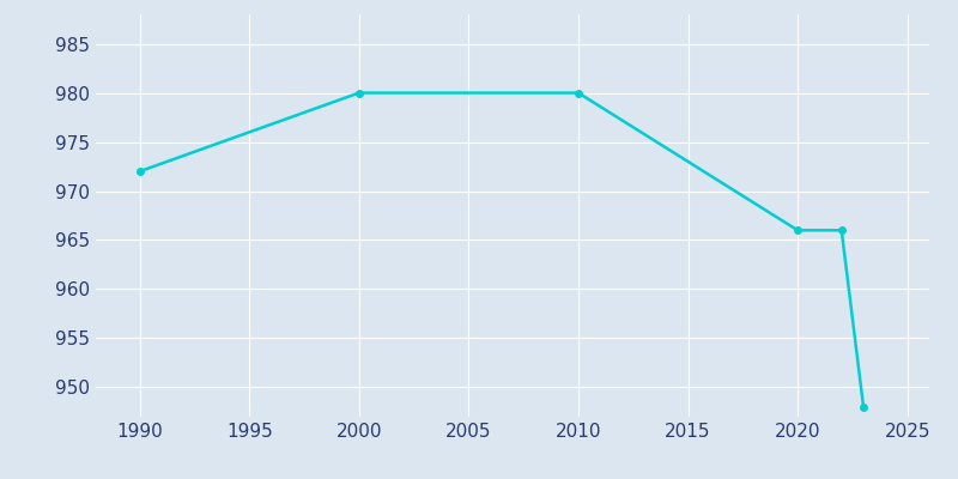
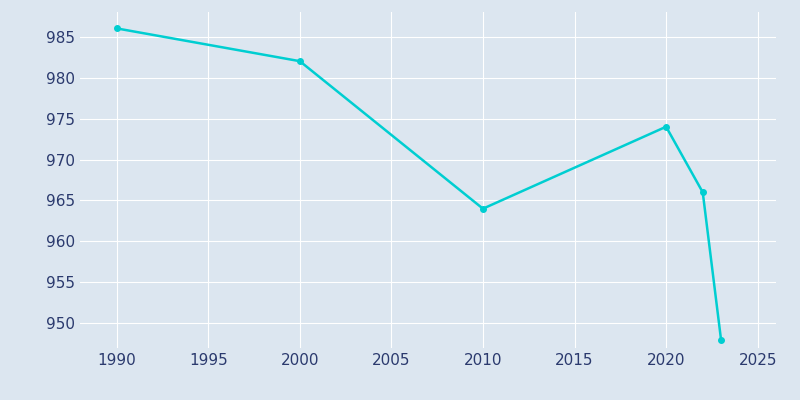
1990: 972 -> 986
2000: 980 -> 982
2010: 980 -> 964
2020: 966 -> 974
